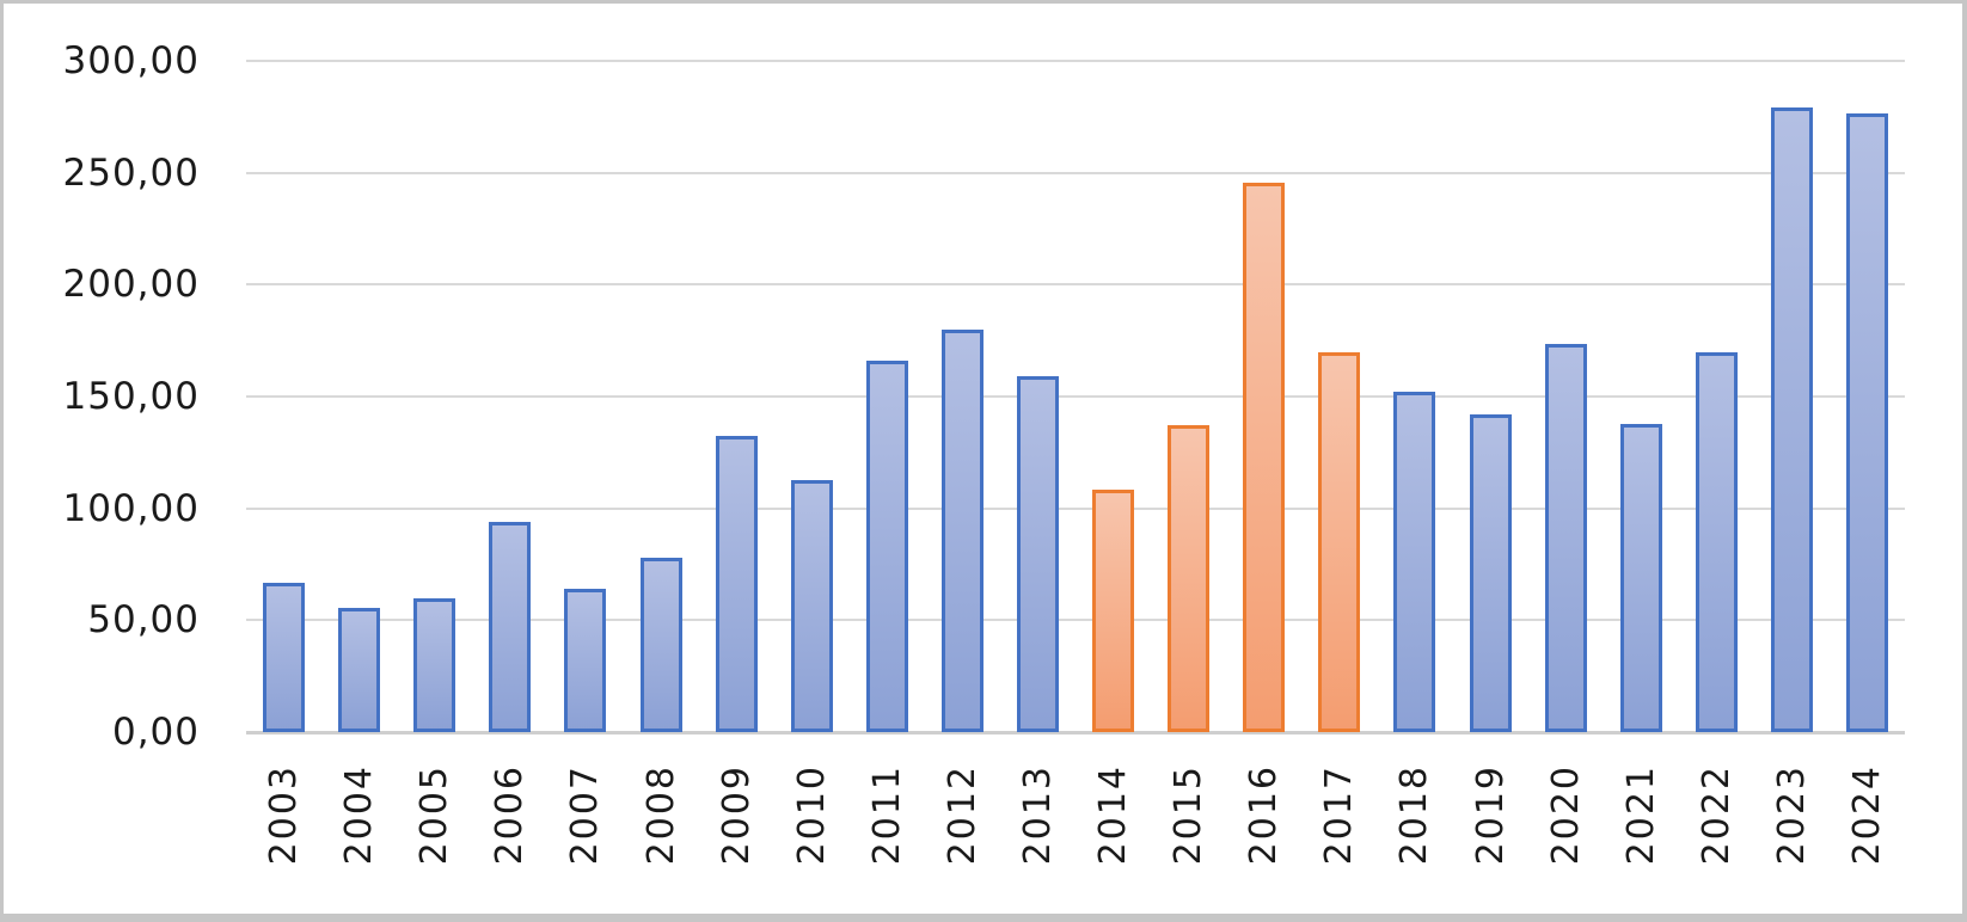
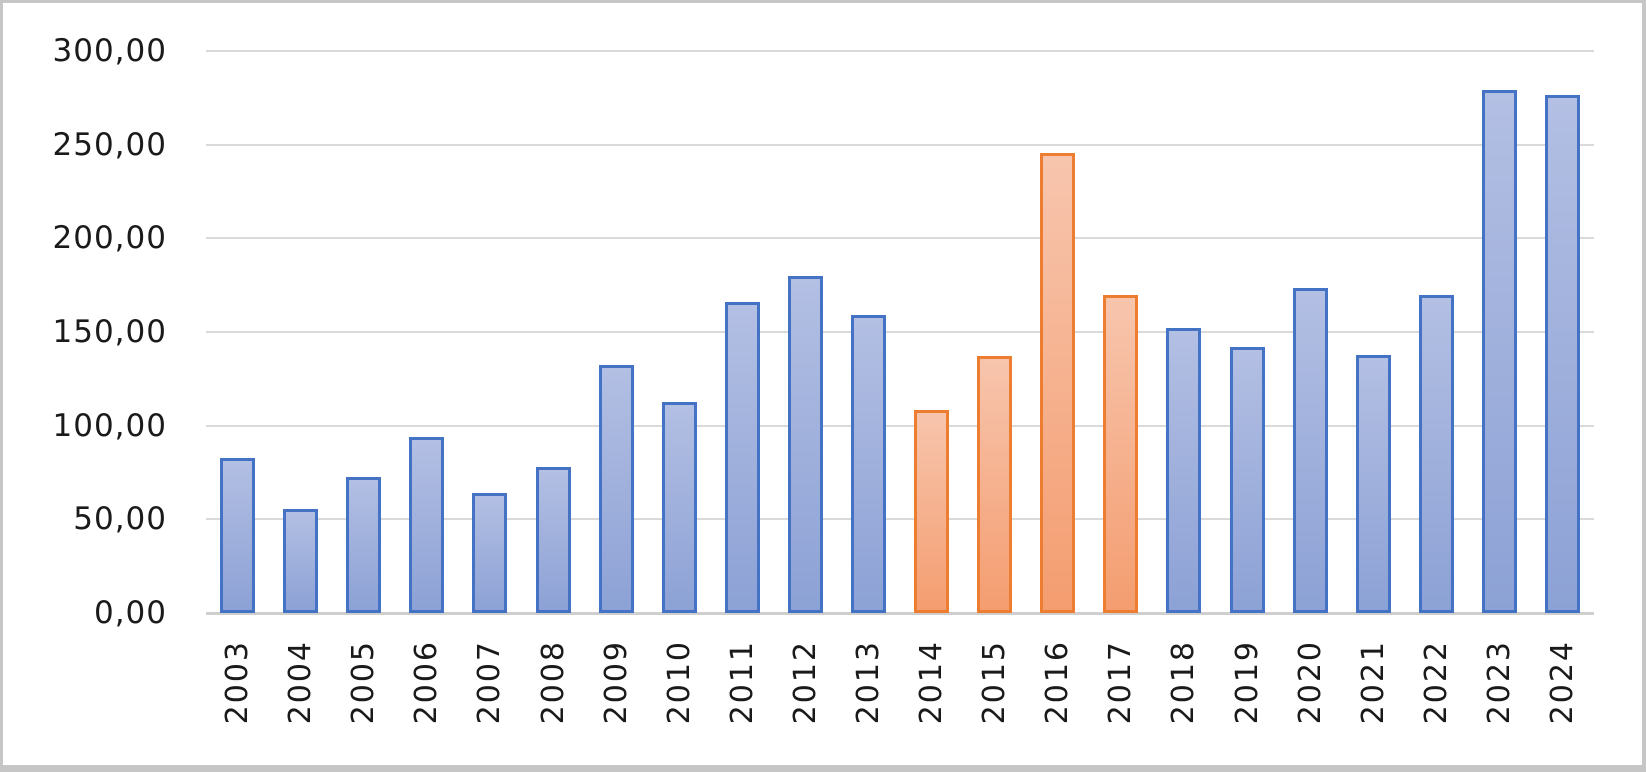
2003: 67 -> 83
2005: 60 -> 72
